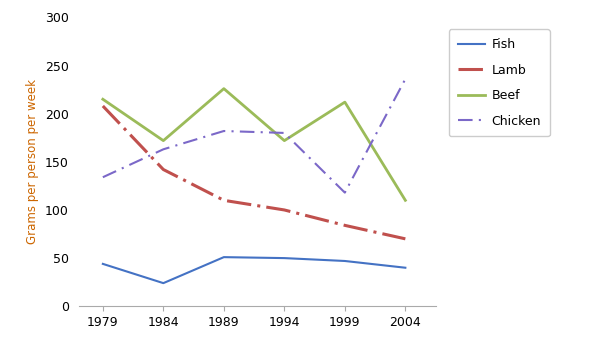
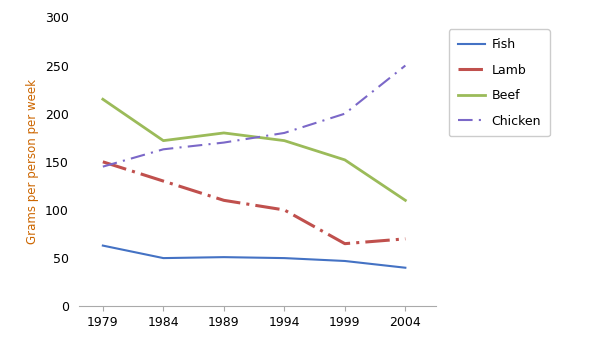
Fish/1979: 44 -> 63
Lamb/1979: 208 -> 150
Chicken/1979: 134 -> 145
Fish/1984: 24 -> 50
Lamb/1984: 142 -> 130
Beef/1989: 226 -> 180
Chicken/1989: 182 -> 170
Lamb/1999: 84 -> 65
Beef/1999: 212 -> 152
Chicken/1999: 118 -> 200
Chicken/2004: 236 -> 250
